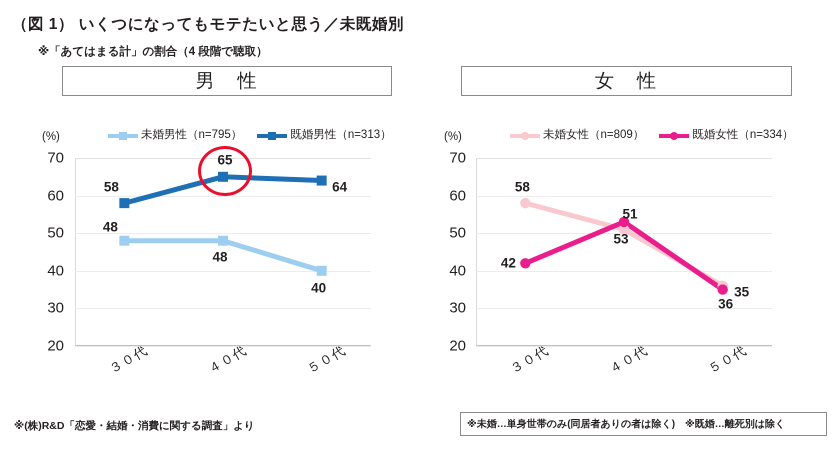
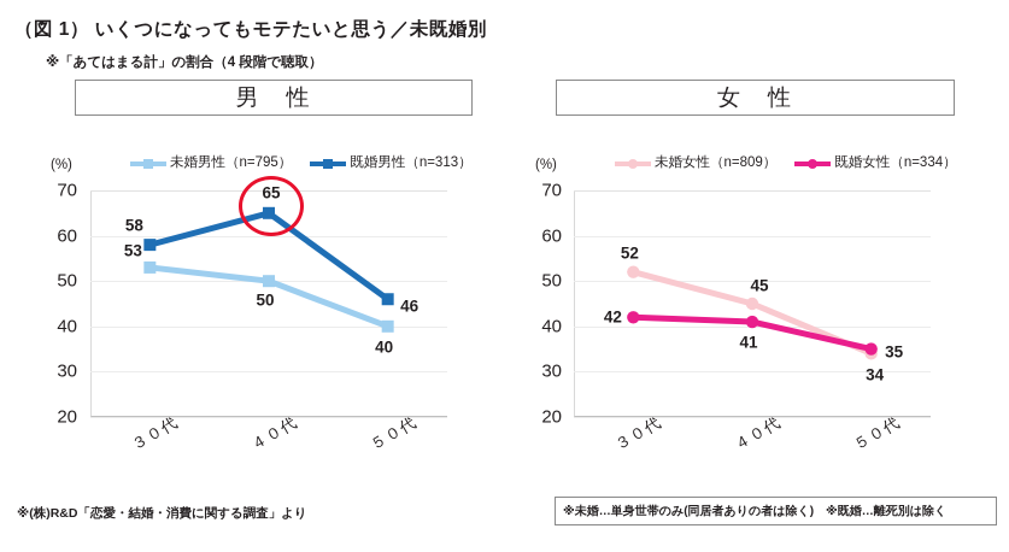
男 性/未婚男性（n=795）/３０代: 48 -> 53
男 性/未婚男性（n=795）/４０代: 48 -> 50
男 性/既婚男性（n=313）/５０代: 64 -> 46
女 性/未婚女性（n=809）/３０代: 58 -> 52
女 性/未婚女性（n=809）/４０代: 51 -> 45
女 性/既婚女性（n=334）/４０代: 53 -> 41
女 性/未婚女性（n=809）/５０代: 36 -> 34
